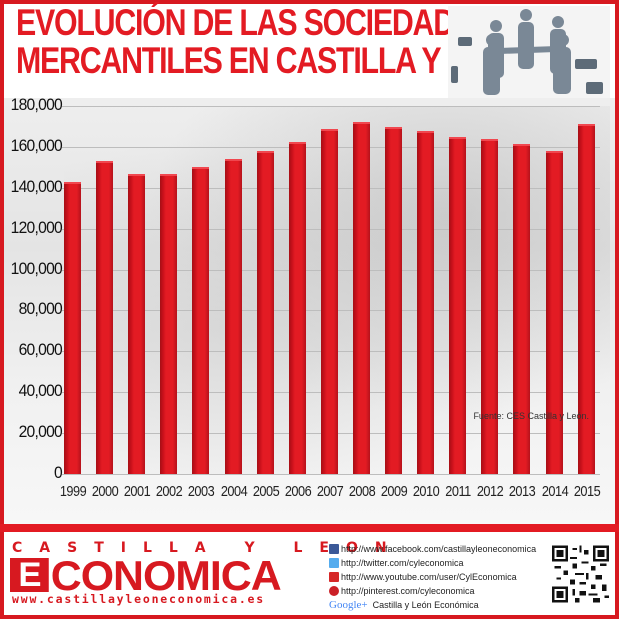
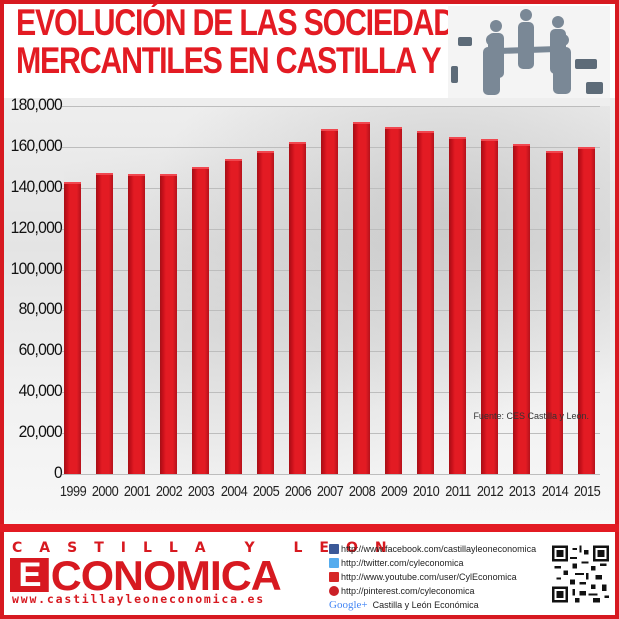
2000: 153000 -> 147000
2015: 171000 -> 160000
